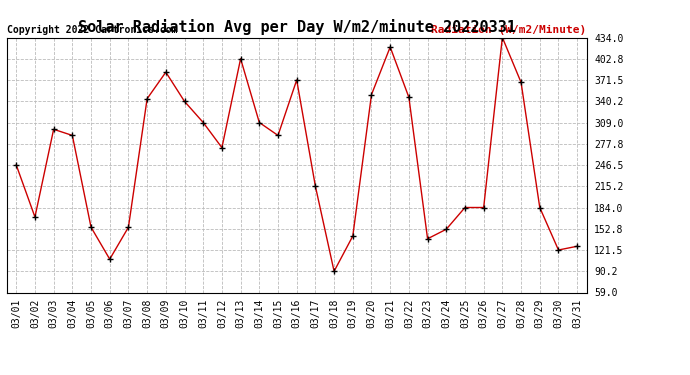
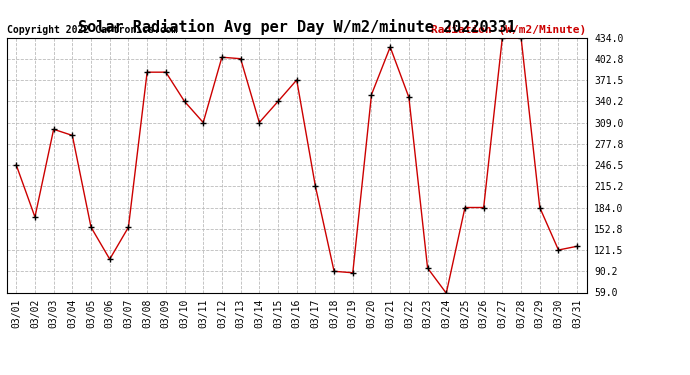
03/08: 344 -> 383
03/12: 272 -> 405
03/15: 290 -> 340
03/19: 142 -> 88
03/23: 138 -> 95
03/24: 152 -> 58
03/28: 368 -> 434
